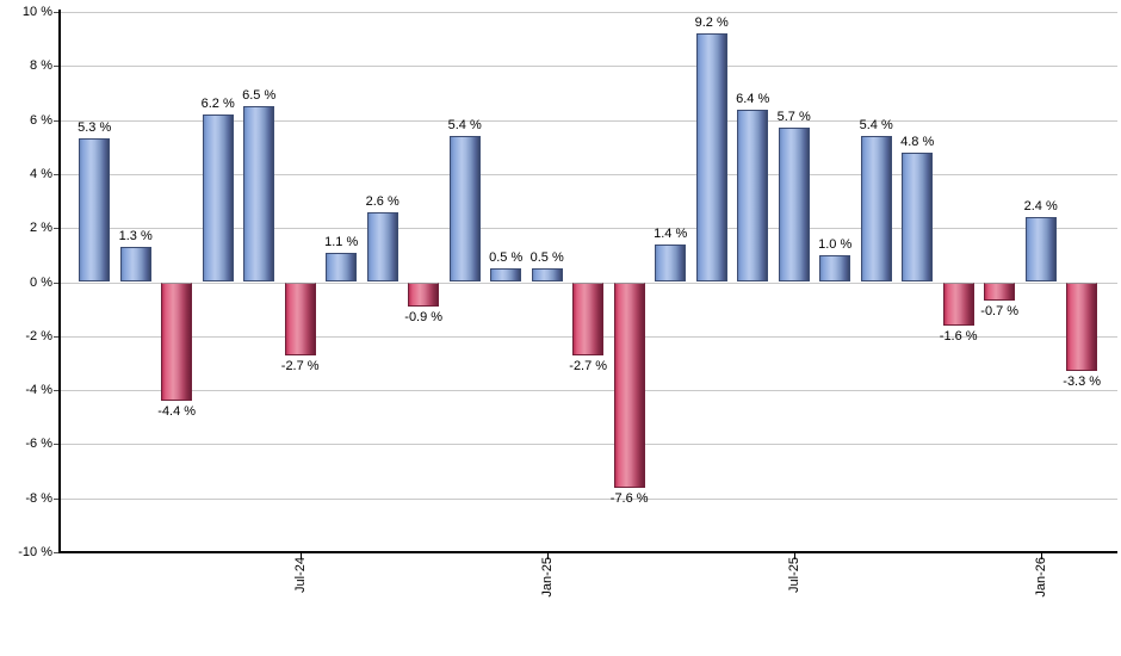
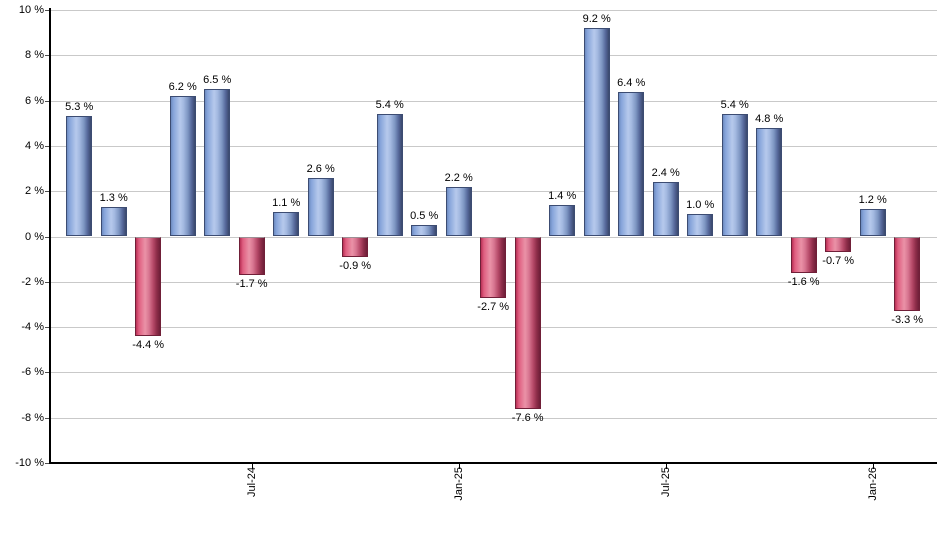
Jul-24: -2.7 -> -1.7
Jan-25: 0.5 -> 2.2
Jul-25: 5.7 -> 2.4
Jan-26: 2.4 -> 1.2
